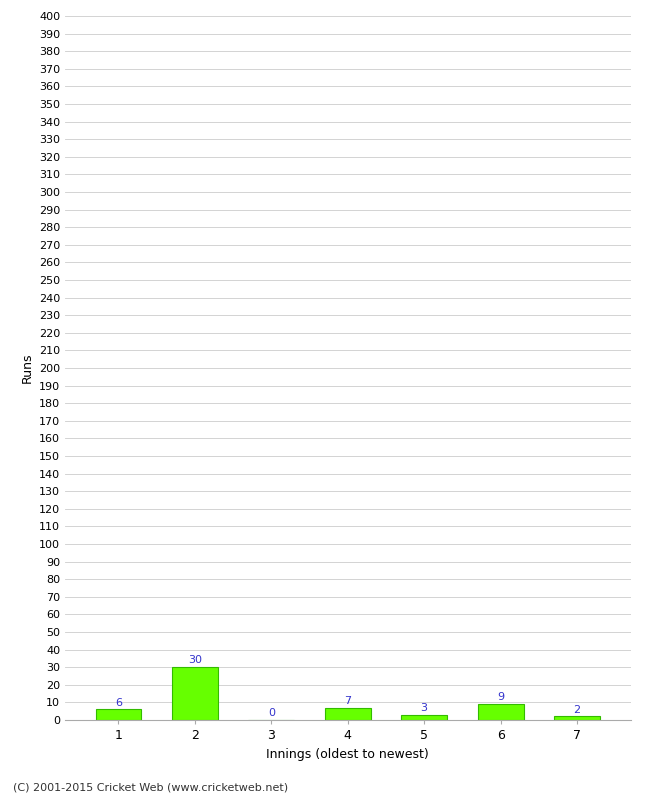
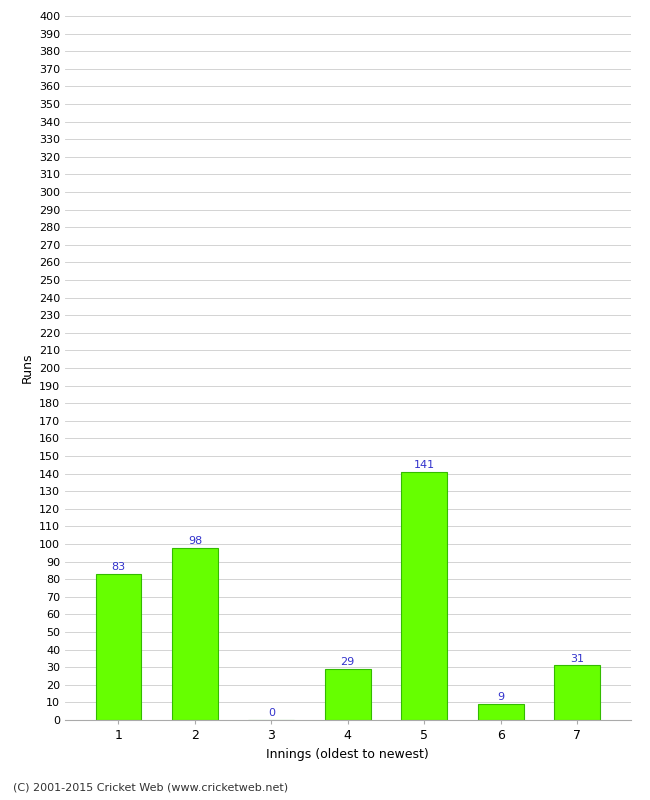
1: 6 -> 83
2: 30 -> 98
4: 7 -> 29
5: 3 -> 141
7: 2 -> 31
